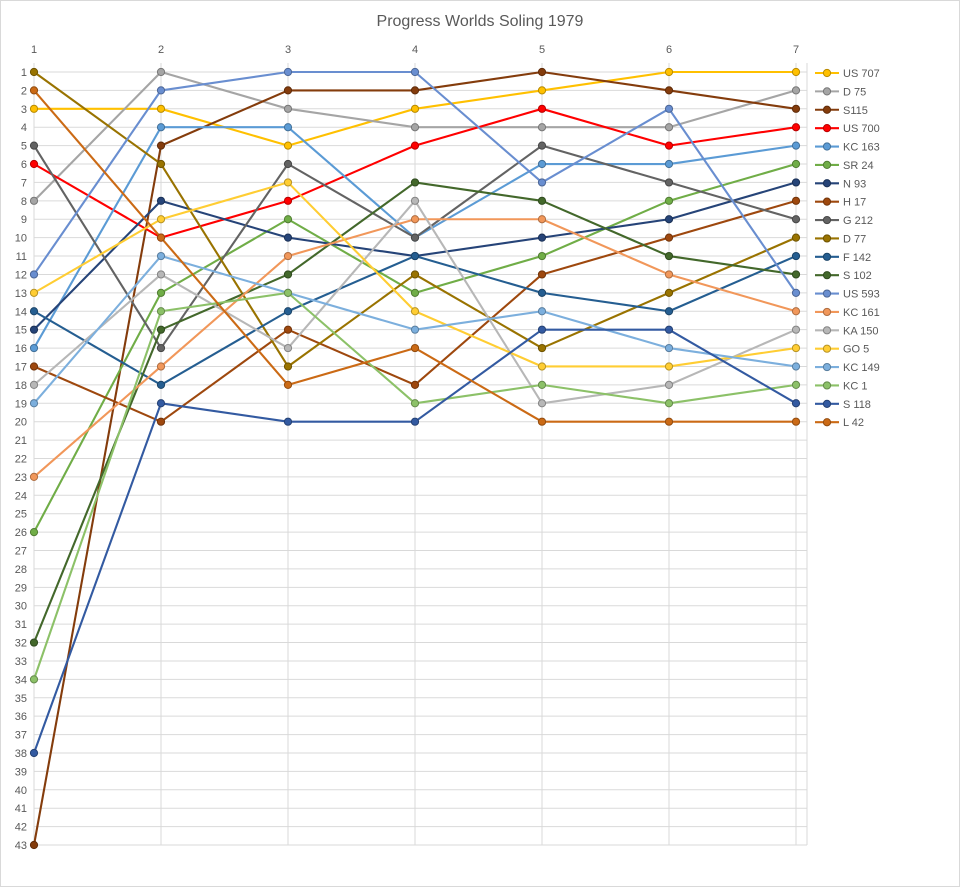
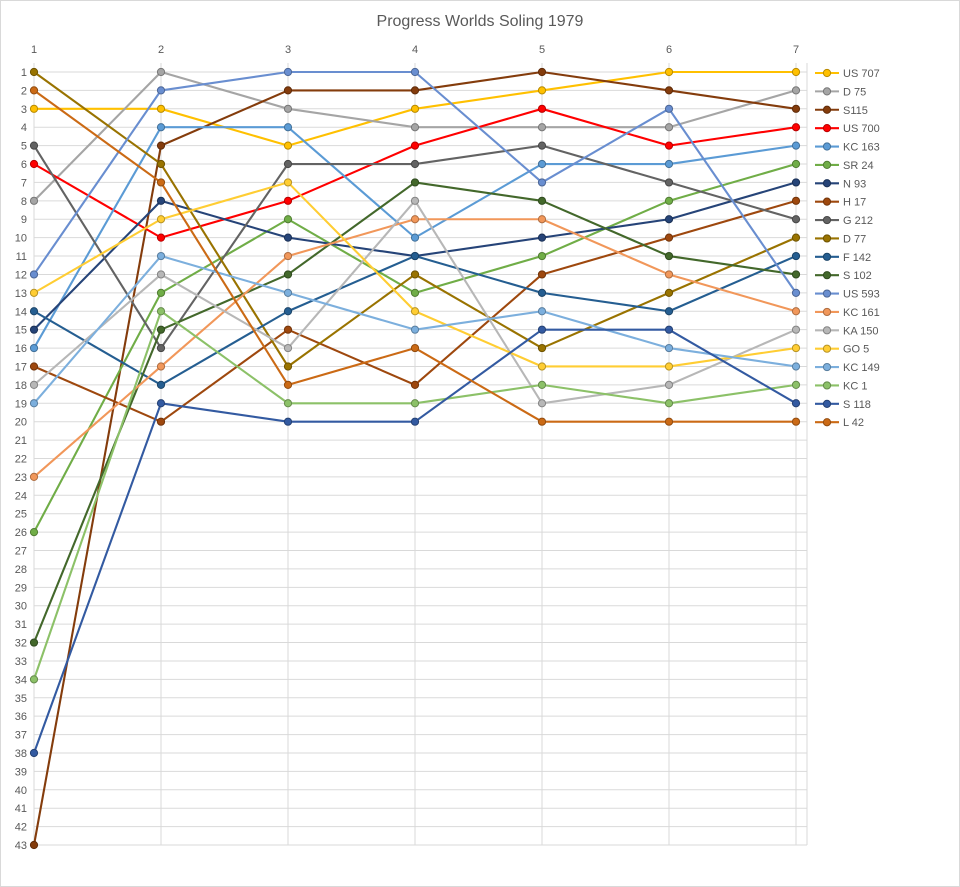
L 42/2: 10 -> 7
KC 1/3: 13 -> 19
G 212/4: 10 -> 6
